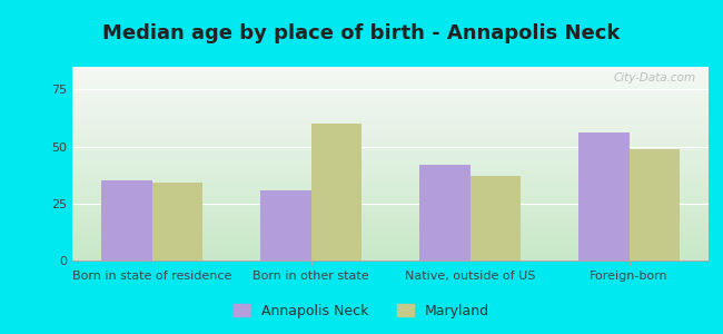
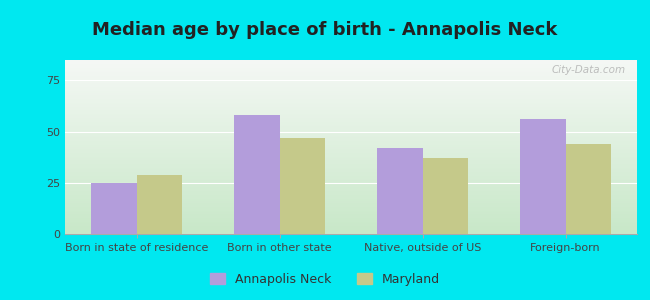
Annapolis Neck/Born in state of residence: 35 -> 25
Maryland/Born in state of residence: 34 -> 29
Annapolis Neck/Born in other state: 31 -> 58
Maryland/Born in other state: 60 -> 47
Maryland/Foreign-born: 49 -> 44
